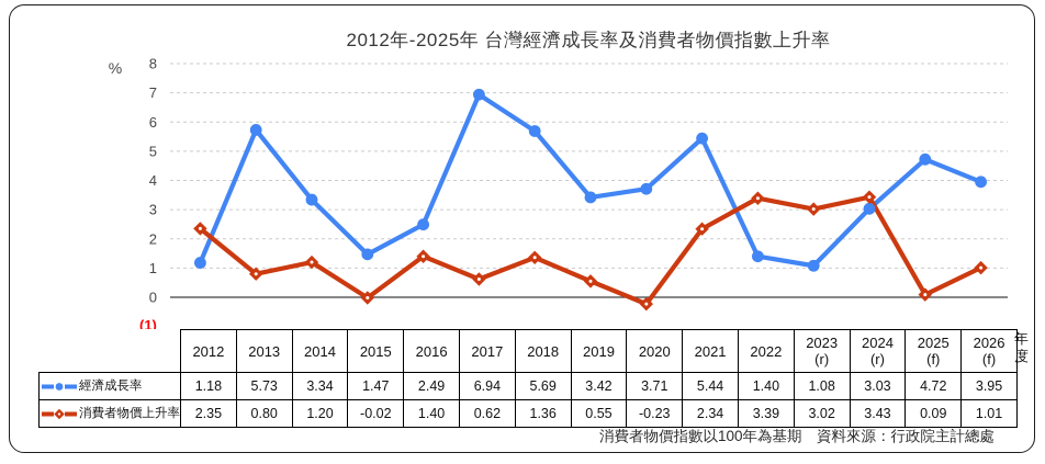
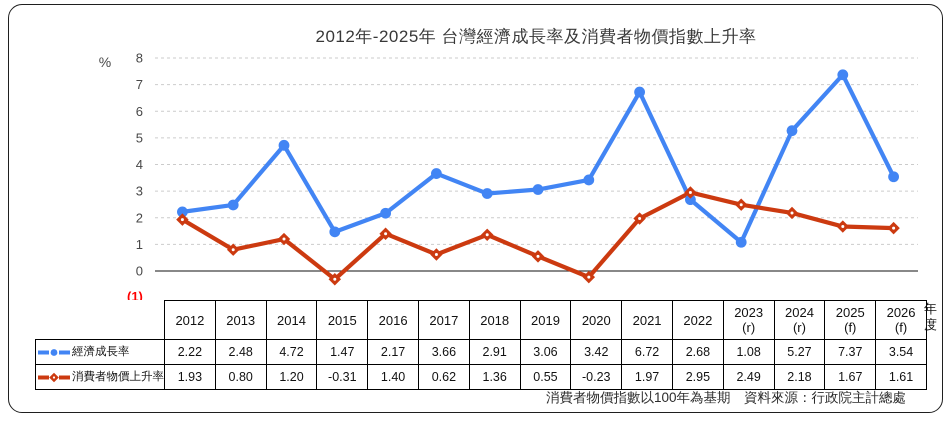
經濟成長率/2012: 1.18 -> 2.22
消費者物價上升率/2012: 2.35 -> 1.93
經濟成長率/2013: 5.73 -> 2.48
經濟成長率/2014: 3.34 -> 4.72
消費者物價上升率/2015: -0.02 -> -0.31
經濟成長率/2016: 2.49 -> 2.17
經濟成長率/2017: 6.94 -> 3.66
經濟成長率/2018: 5.69 -> 2.91
經濟成長率/2019: 3.42 -> 3.06
經濟成長率/2020: 3.71 -> 3.42
經濟成長率/2021: 5.44 -> 6.72
消費者物價上升率/2021: 2.34 -> 1.97
經濟成長率/2022: 1.40 -> 2.68
消費者物價上升率/2022: 3.39 -> 2.95
消費者物價上升率/2023: 3.02 -> 2.49
經濟成長率/2024: 3.03 -> 5.27
消費者物價上升率/2024: 3.43 -> 2.18
經濟成長率/2025: 4.72 -> 7.37
消費者物價上升率/2025: 0.09 -> 1.67
經濟成長率/2026: 3.95 -> 3.54
消費者物價上升率/2026: 1.01 -> 1.61
